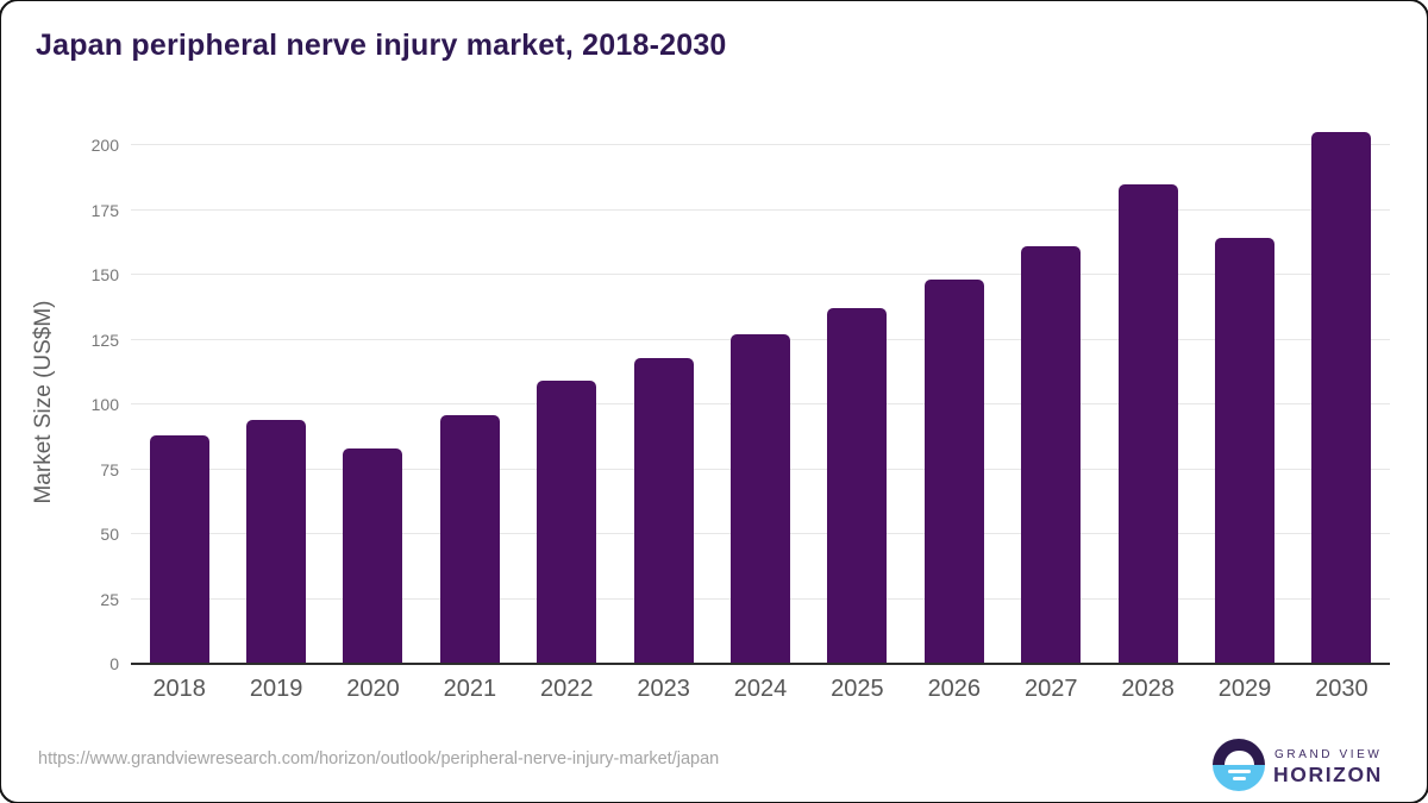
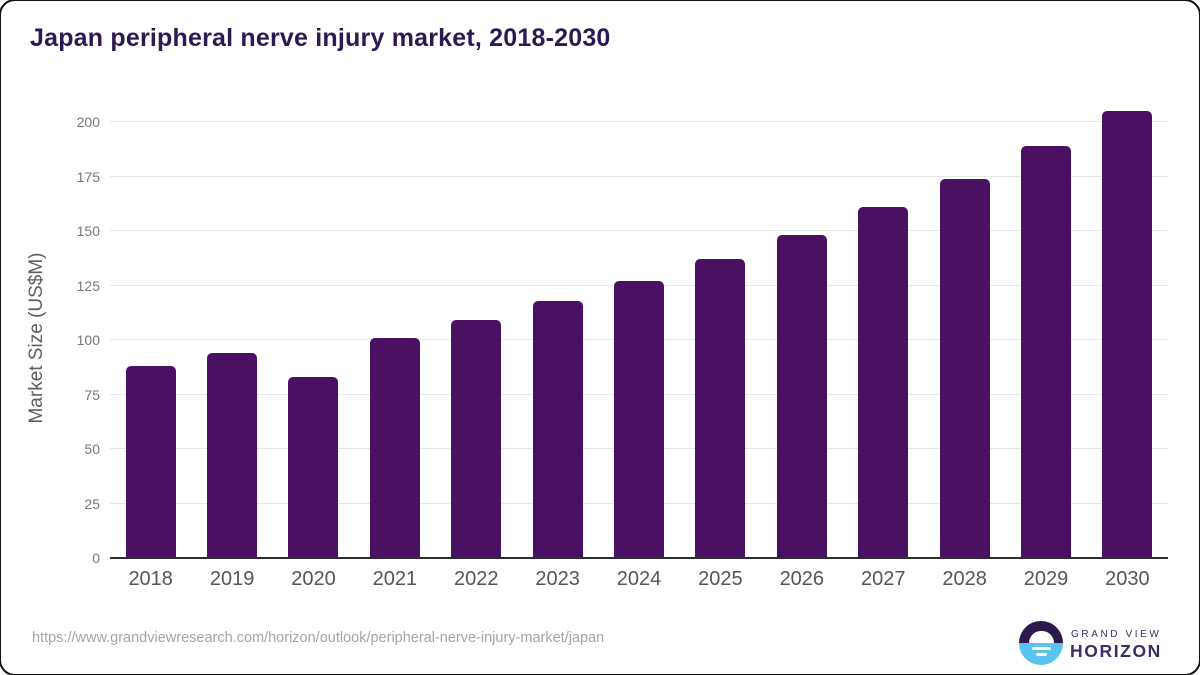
2021: 96 -> 101
2028: 185 -> 174
2029: 164 -> 189
